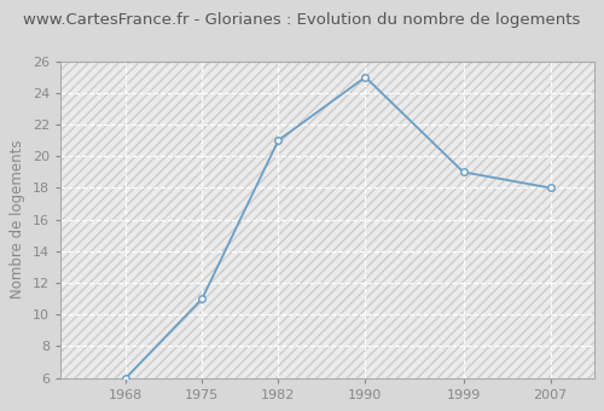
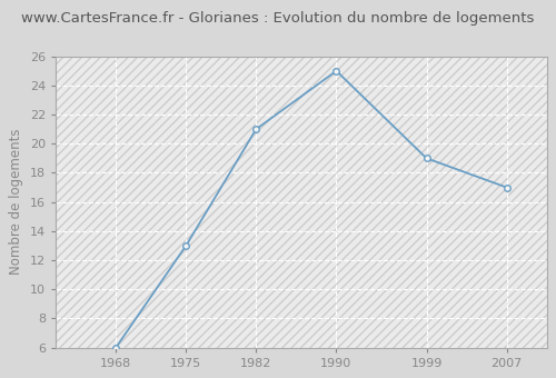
1975: 11 -> 13
2007: 18 -> 17
